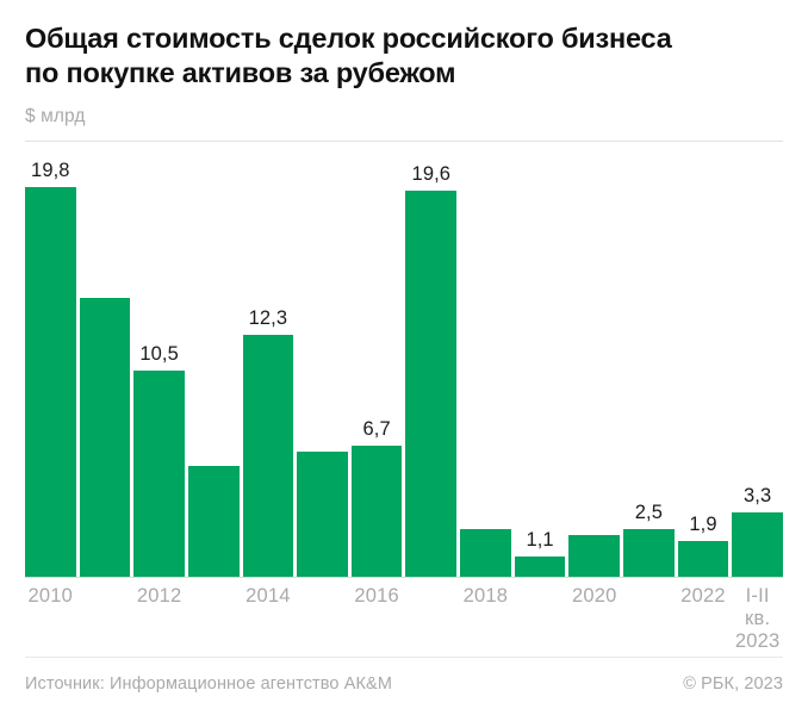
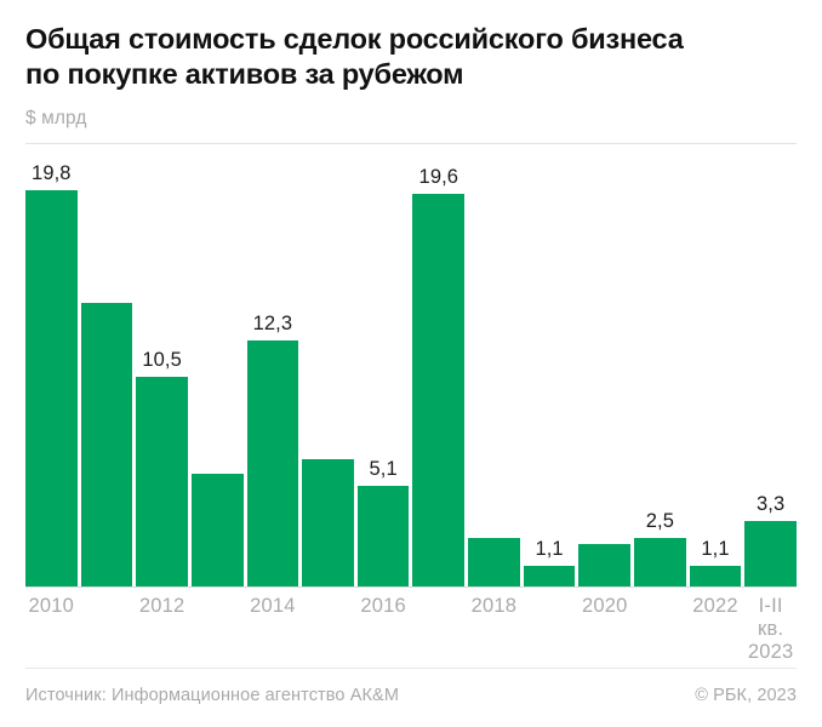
2016: 6,7 -> 5,1
2022: 1,9 -> 1,1
